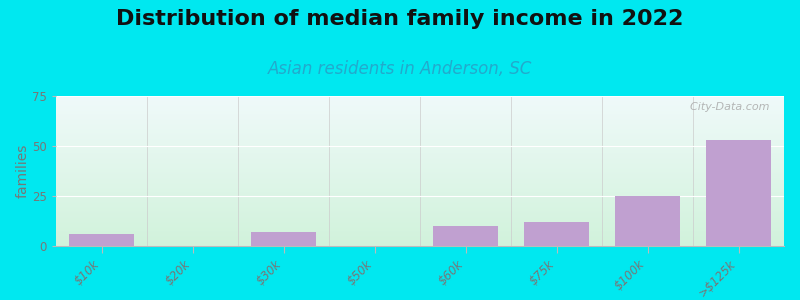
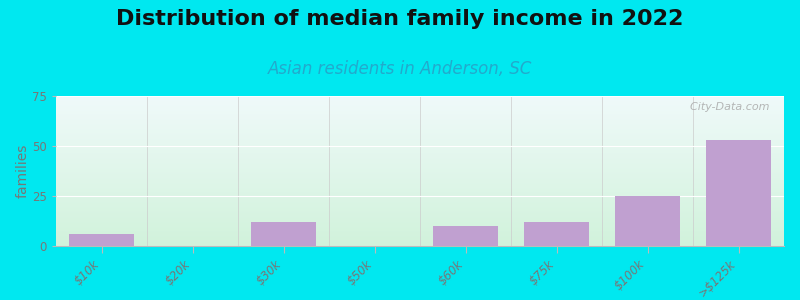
$30k: 7 -> 12
